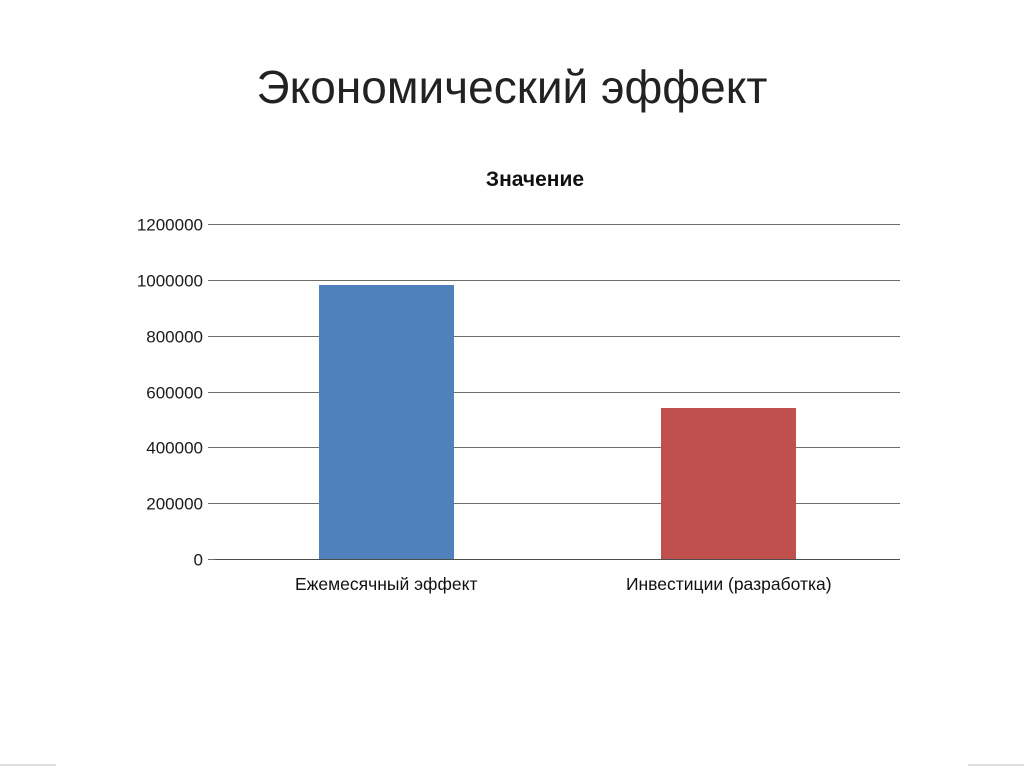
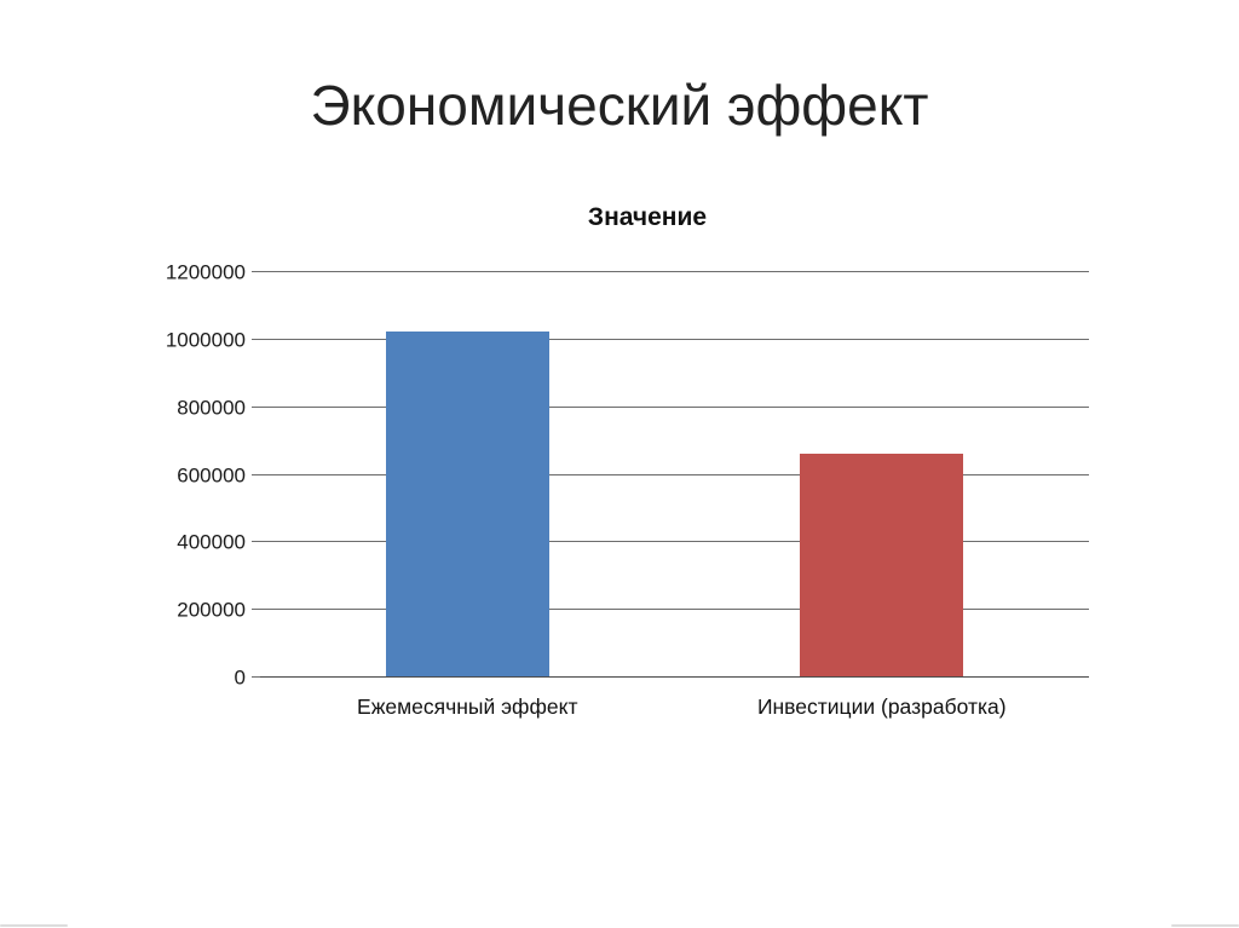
Ежемесячный эффект: 980000 -> 1020000
Инвестиции (разработка): 540000 -> 660000
